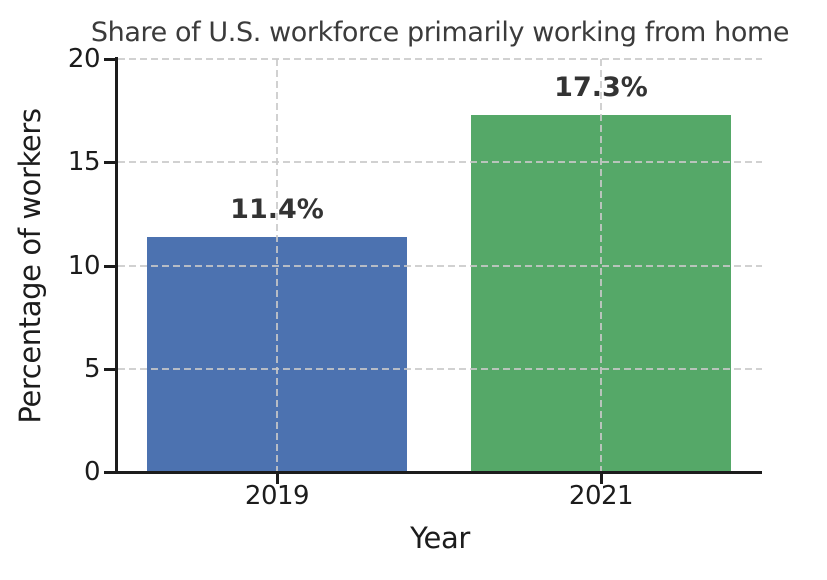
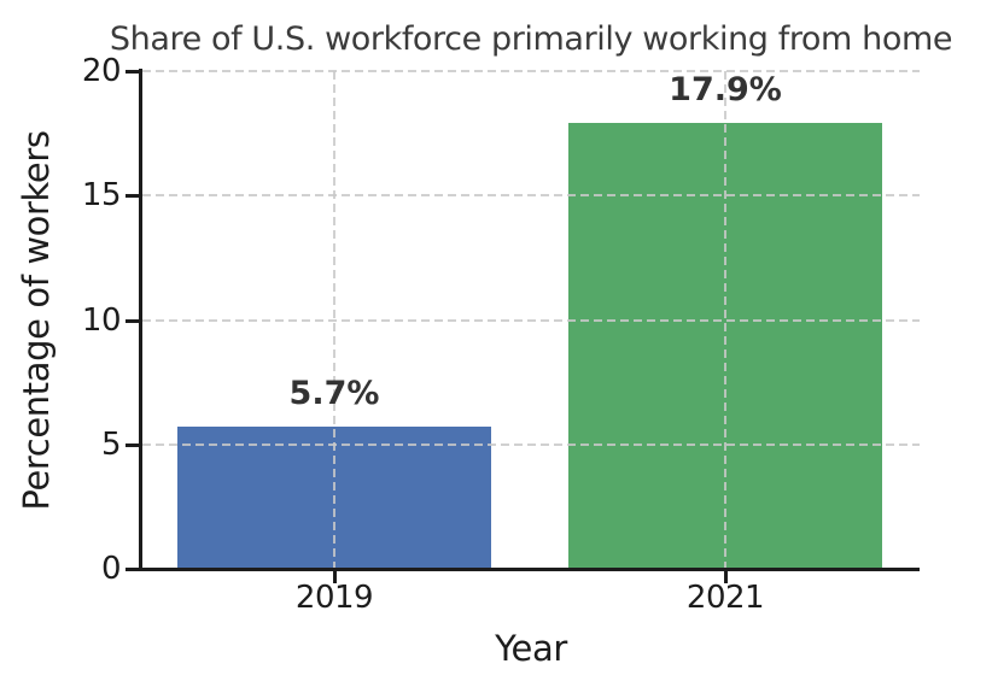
2019: 11.4% -> 5.7%
2021: 17.3% -> 17.9%
